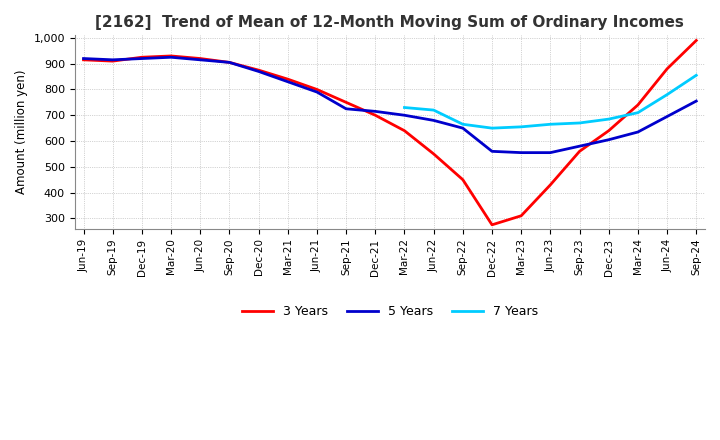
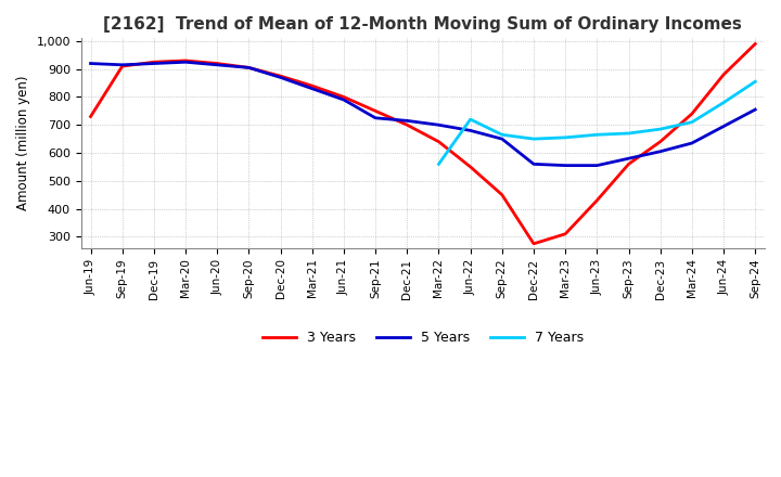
3 Years/Jun-19: 915 -> 730
7 Years/Mar-22: 730 -> 560
